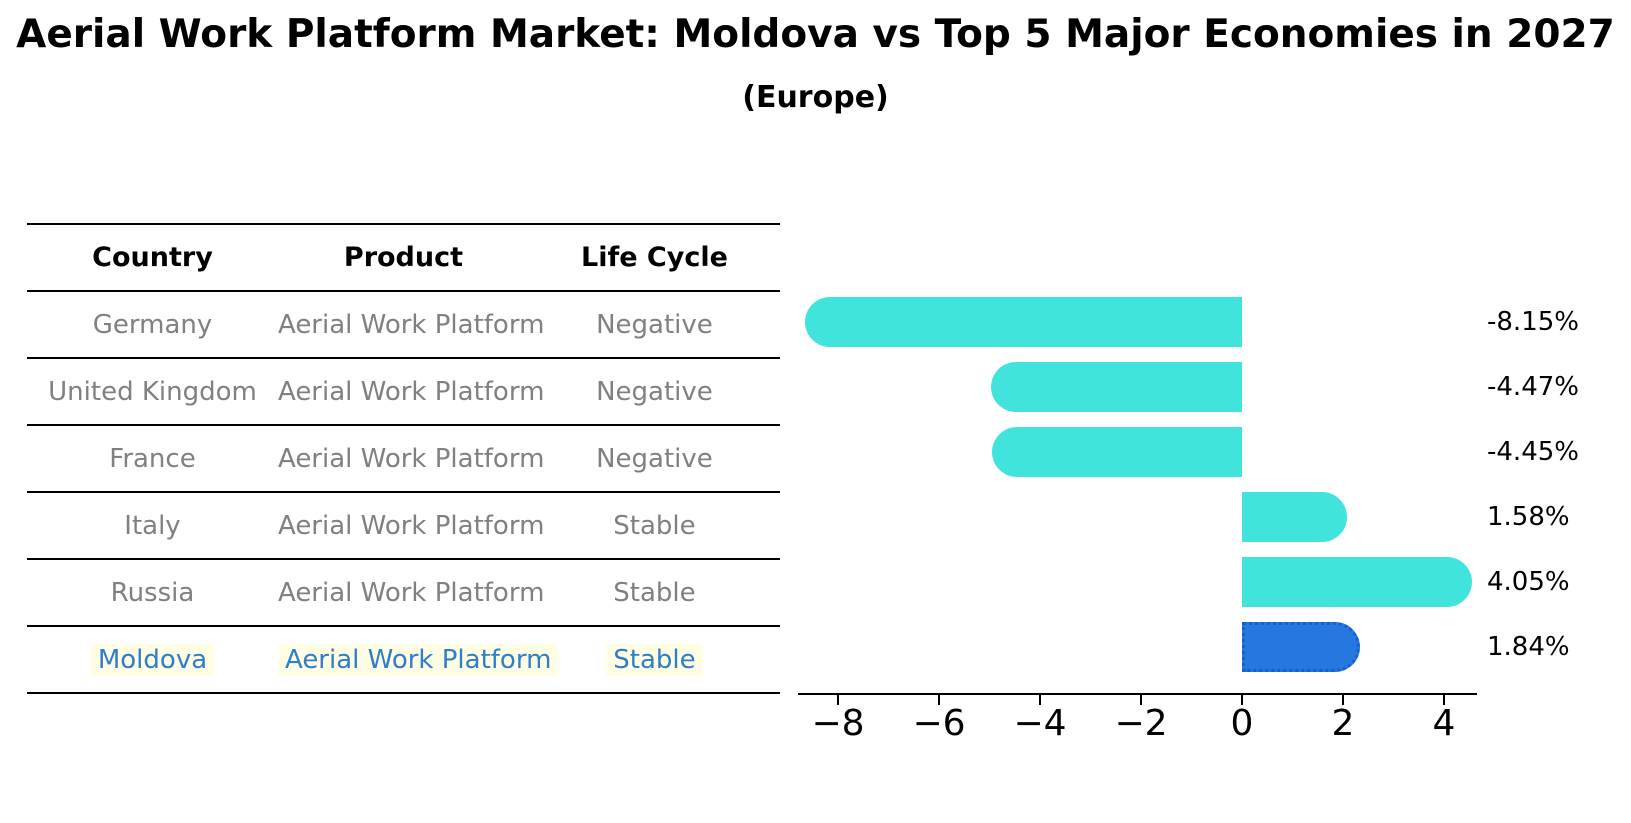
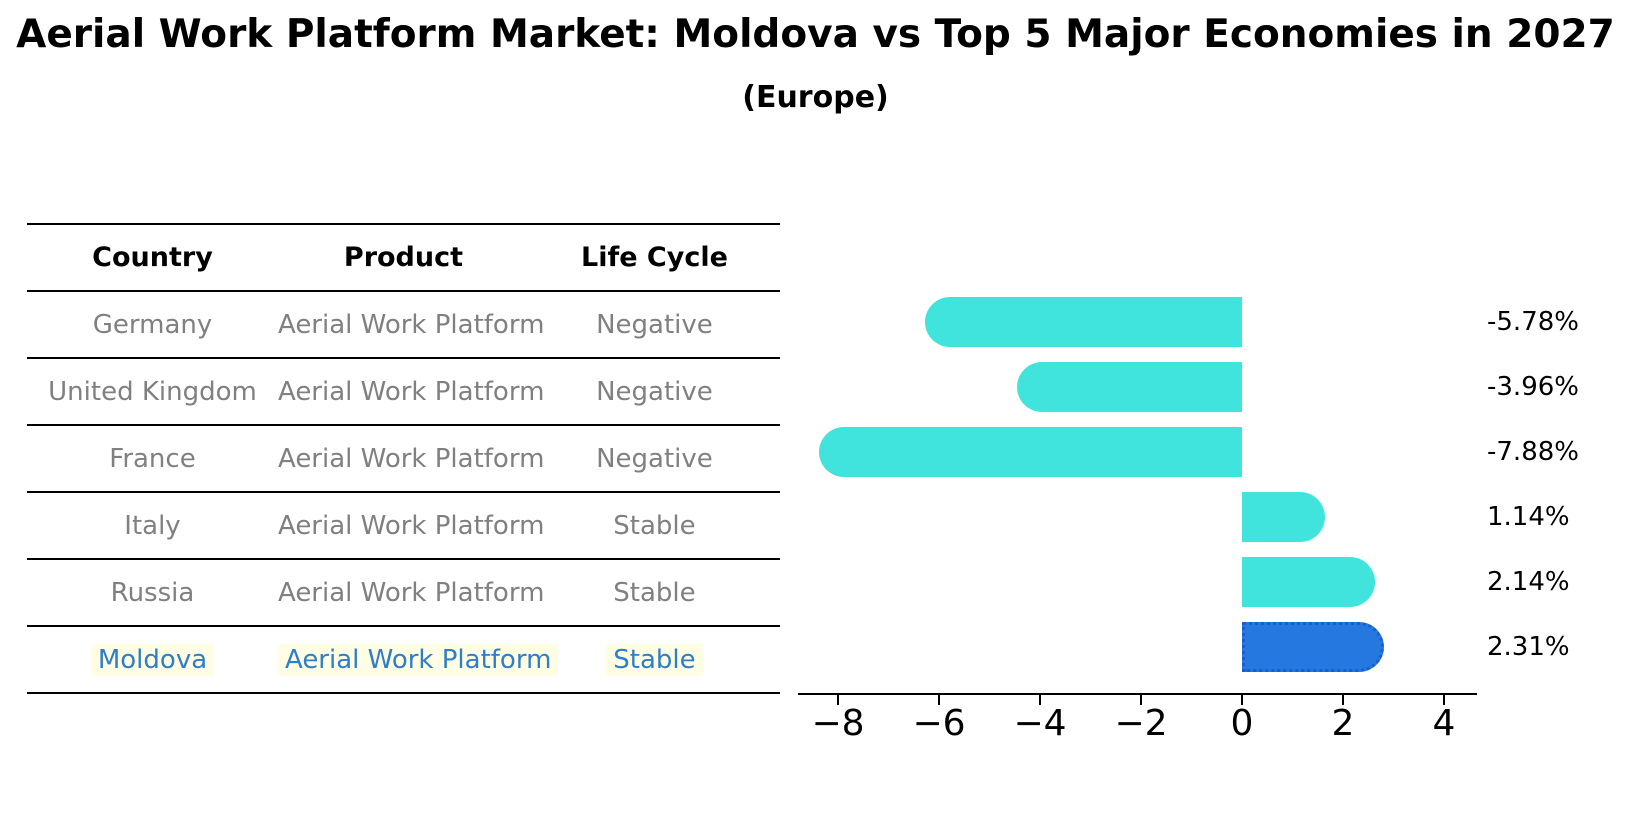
Germany: -8.15% -> -5.78%
United Kingdom: -4.47% -> -3.96%
France: -4.45% -> -7.88%
Italy: 1.58% -> 1.14%
Russia: 4.05% -> 2.14%
Moldova: 1.84% -> 2.31%
